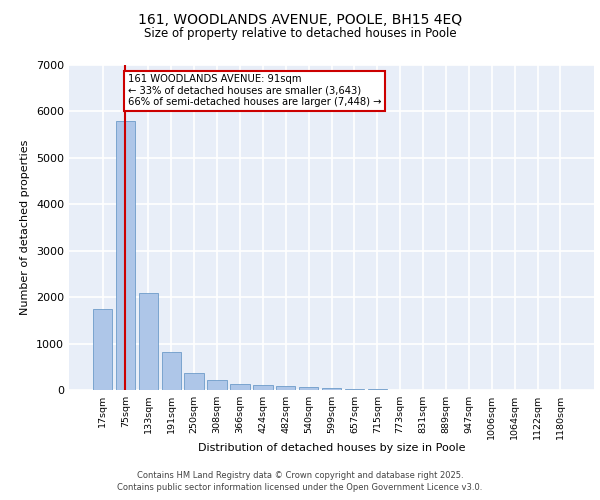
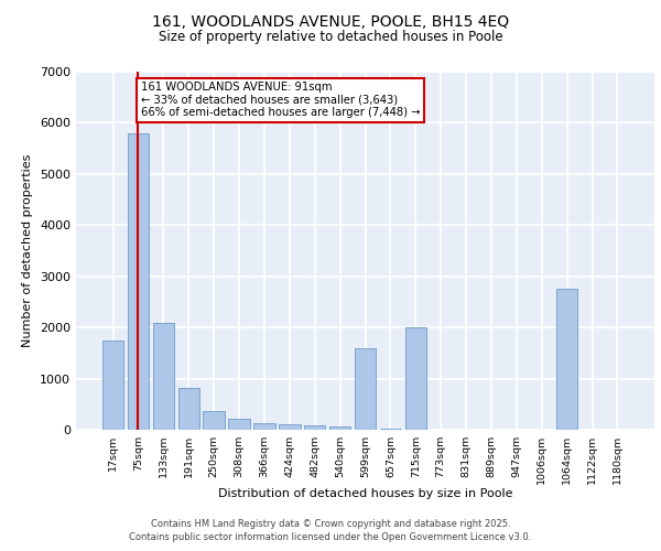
599sqm: 40 -> 1600
715sqm: 20 -> 2000
1064sqm: 0 -> 2750
